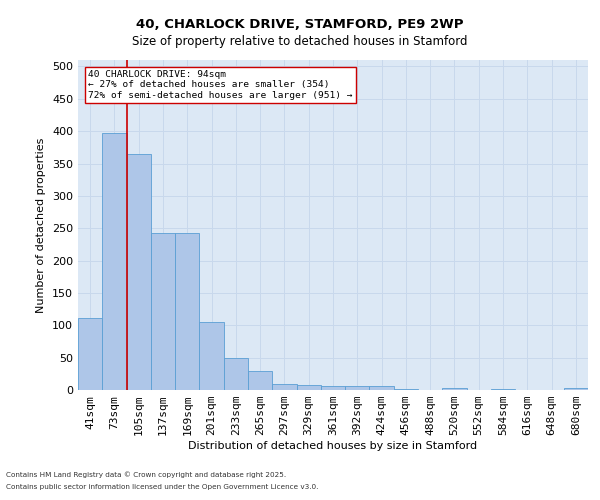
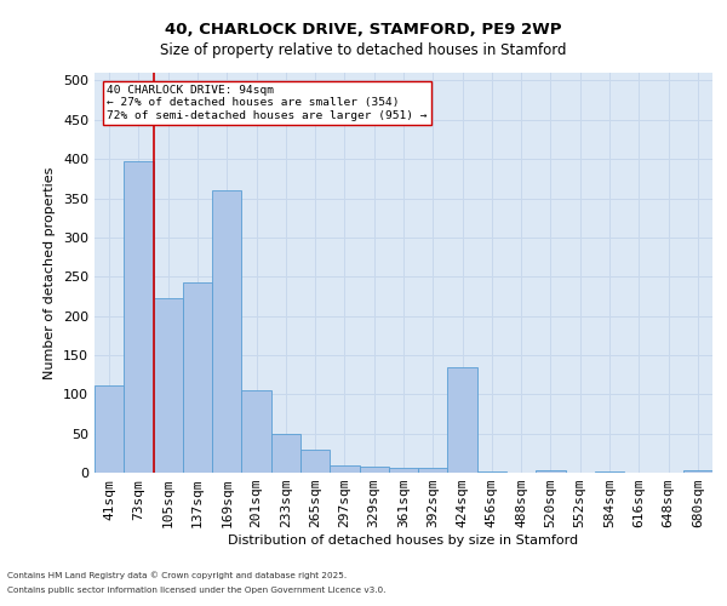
105sqm: 365 -> 222
169sqm: 243 -> 360
424sqm: 6 -> 134
